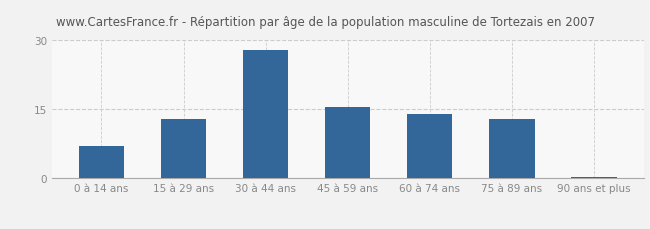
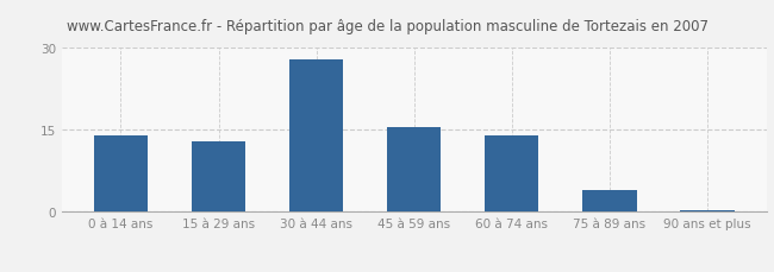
0 à 14 ans: 7.0 -> 14.0
75 à 89 ans: 13.0 -> 4.0
